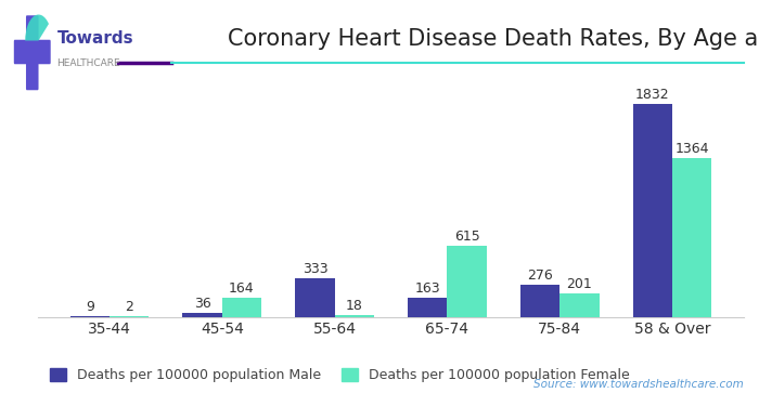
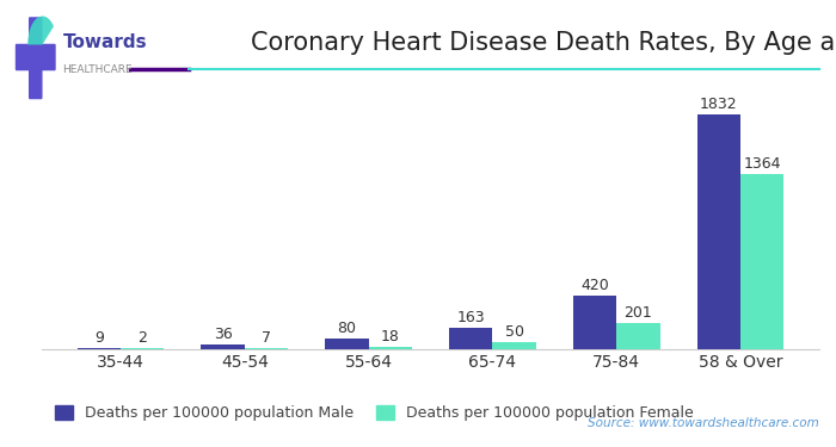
Deaths per 100000 population Female/45-54: 164 -> 7
Deaths per 100000 population Male/55-64: 333 -> 80
Deaths per 100000 population Female/65-74: 615 -> 50
Deaths per 100000 population Male/75-84: 276 -> 420
